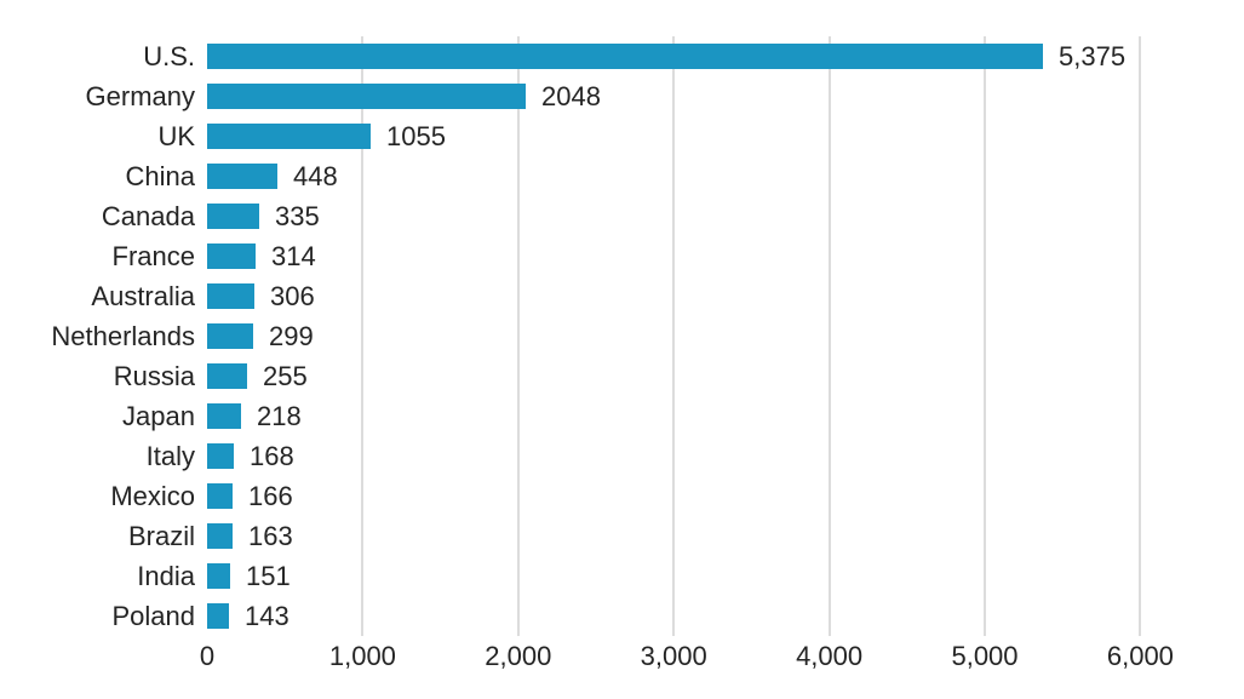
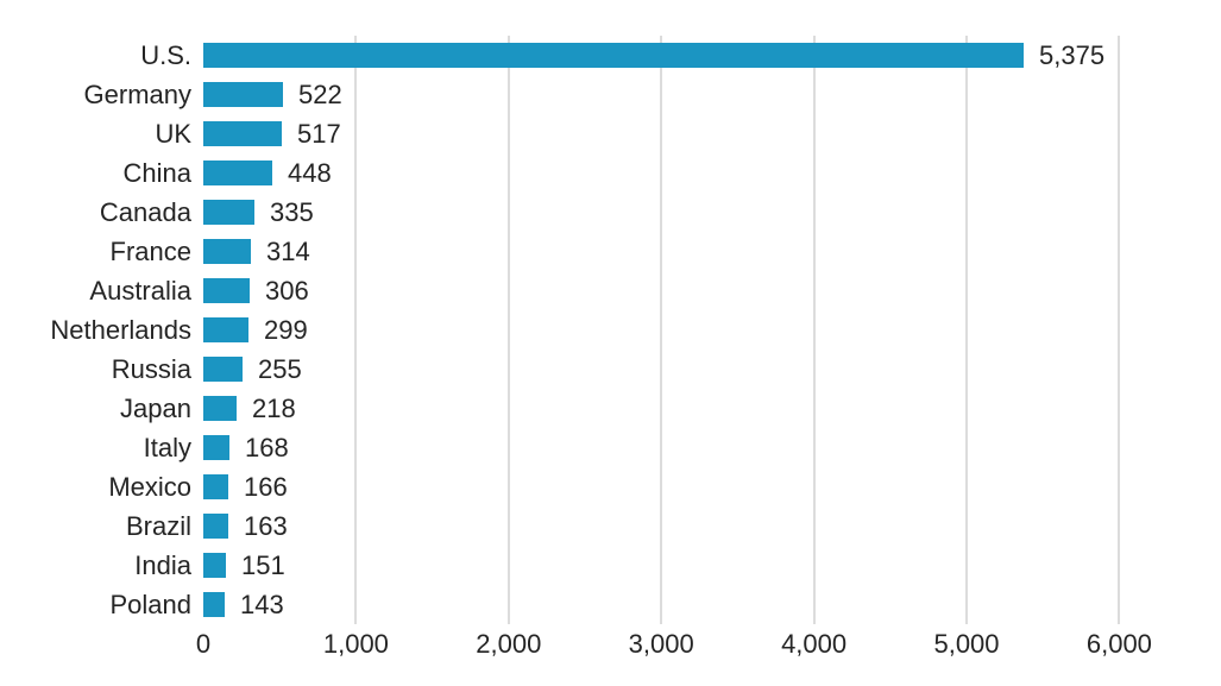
Germany: 2048 -> 522
UK: 1055 -> 517
